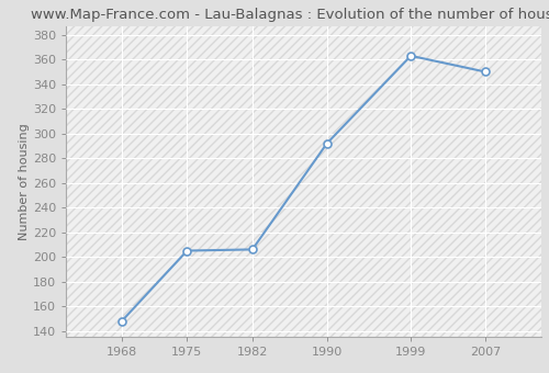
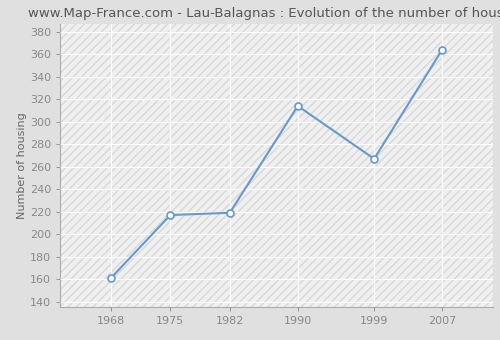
1968: 148 -> 161
1975: 205 -> 217
1982: 206 -> 219
1990: 292 -> 314
1999: 363 -> 267
2007: 350 -> 364
